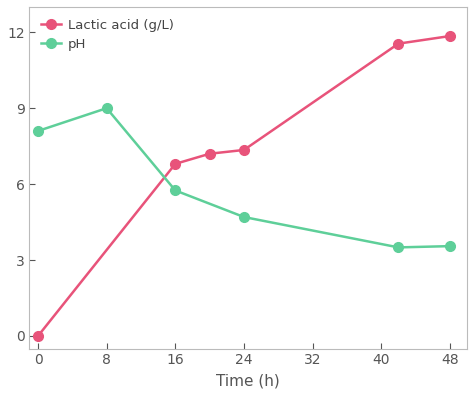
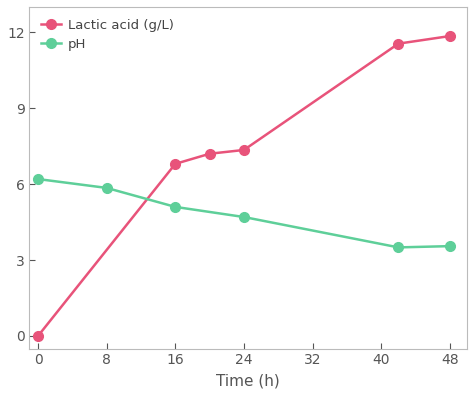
pH/0: 8.10 -> 6.20
pH/8: 9.00 -> 5.85
pH/16: 5.75 -> 5.10
